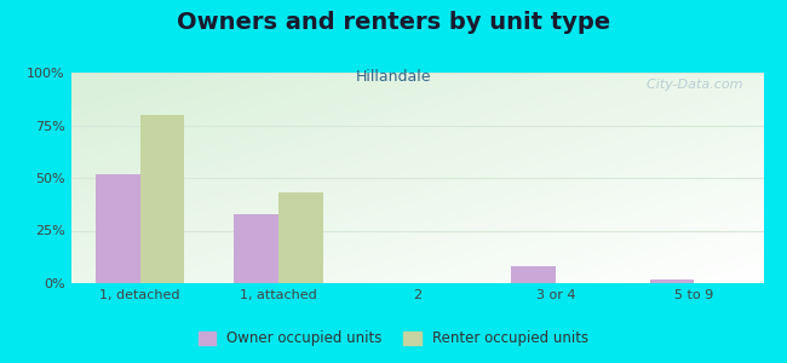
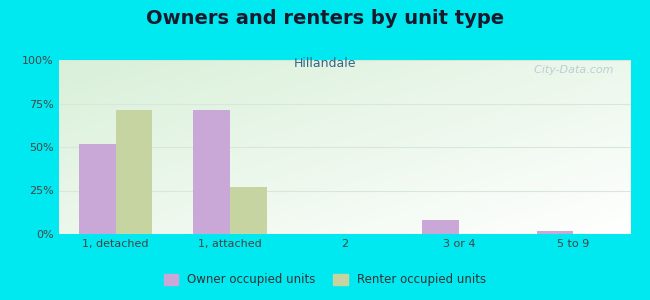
Renter occupied units/1, detached: 80% -> 71%
Owner occupied units/1, attached: 33% -> 71%
Renter occupied units/1, attached: 43% -> 27%
